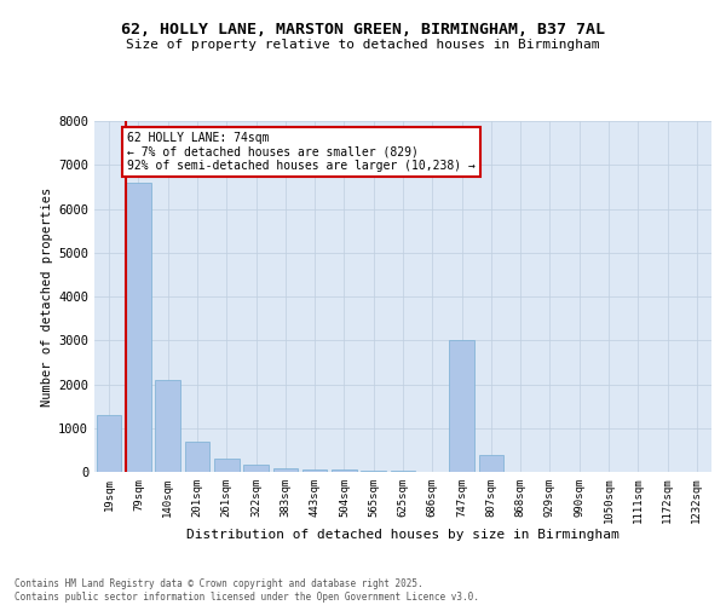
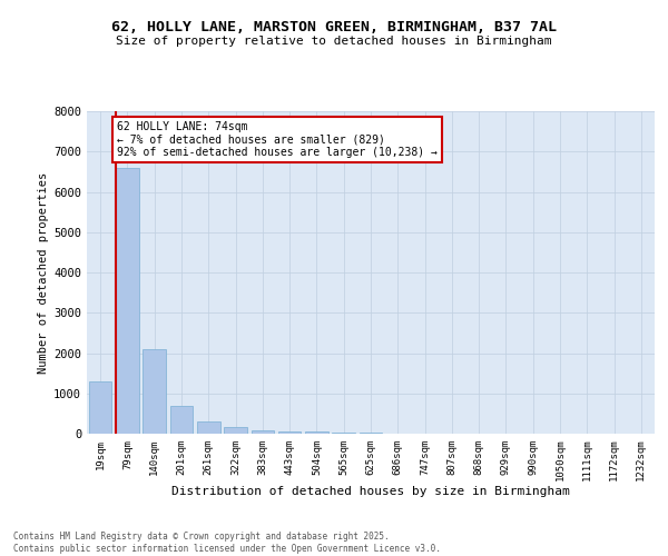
747sqm: 3000 -> 10
807sqm: 400 -> 0
